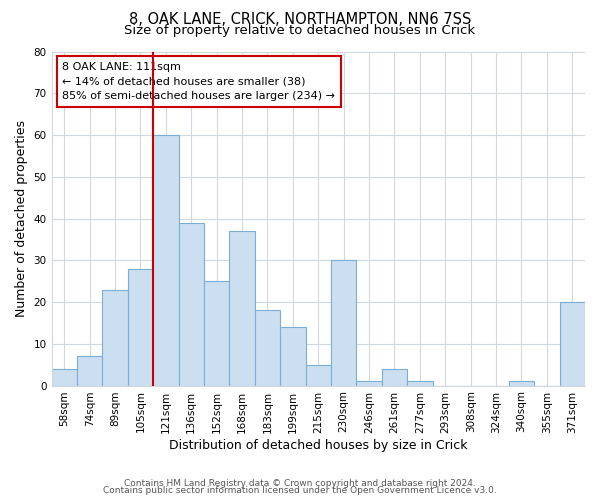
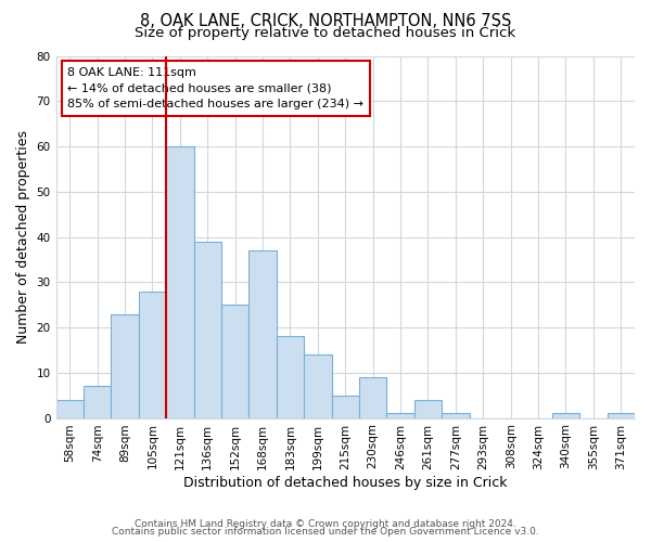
230sqm: 30 -> 9
371sqm: 20 -> 1
